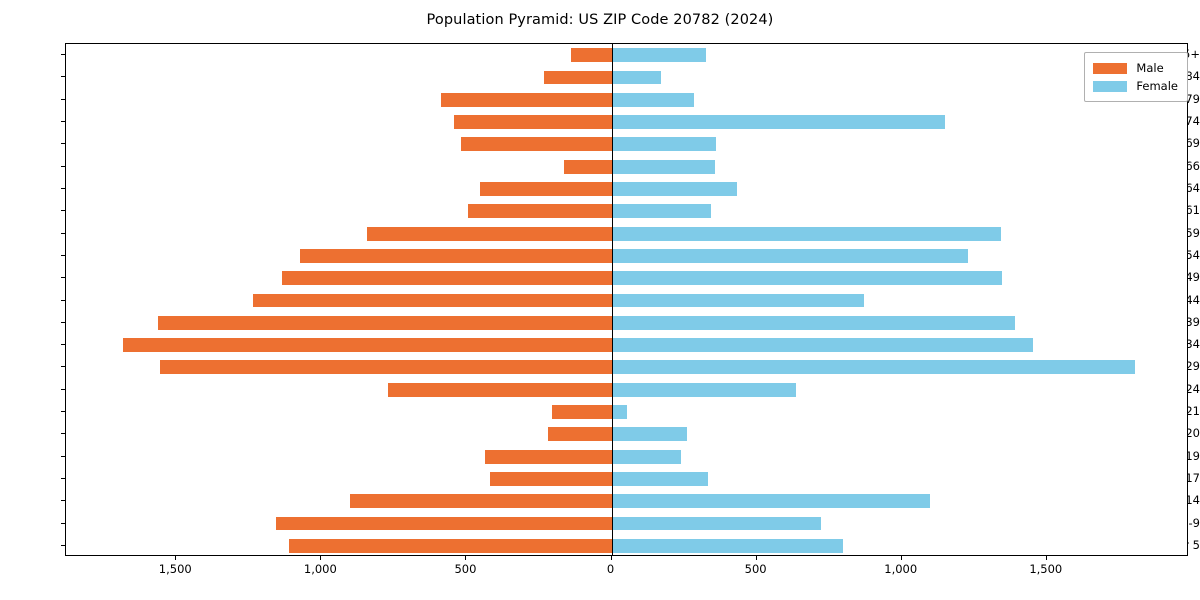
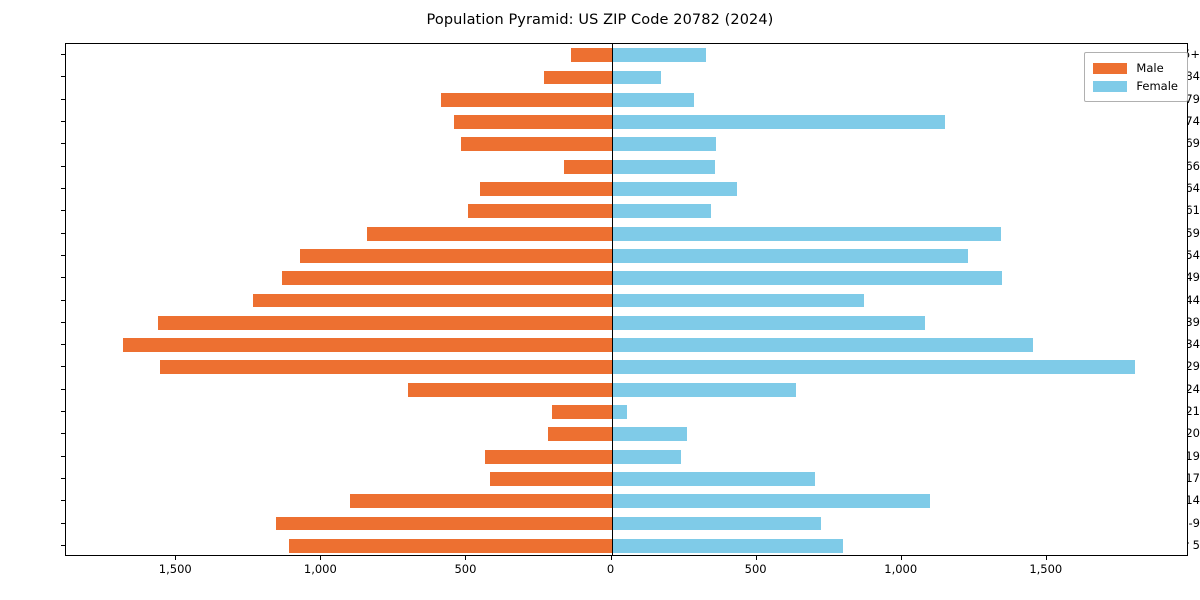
Female/15-17: 330 -> 700
Male/22-24: 770 -> 700
Female/35-39: 1390 -> 1080
